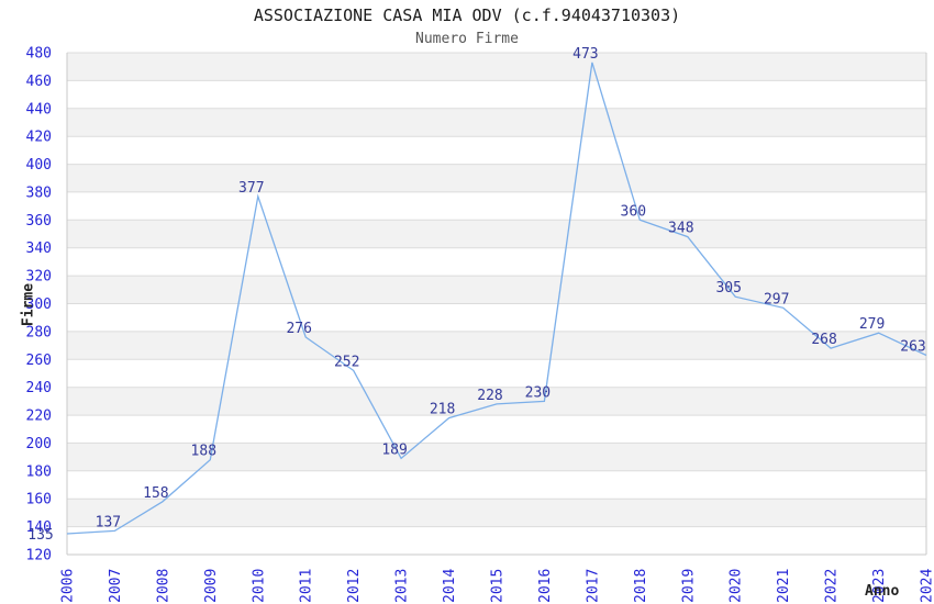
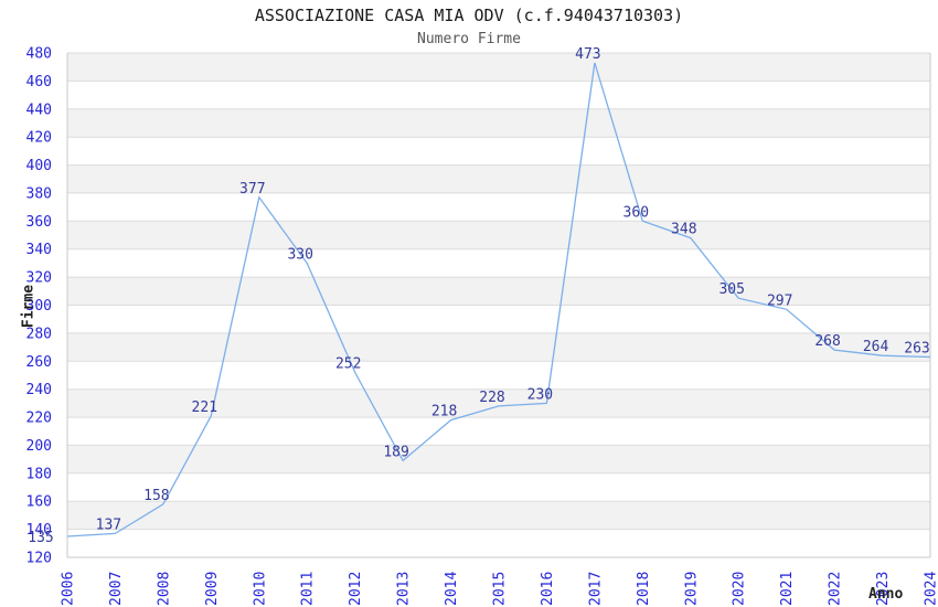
2009: 188 -> 221
2011: 276 -> 330
2023: 279 -> 264
